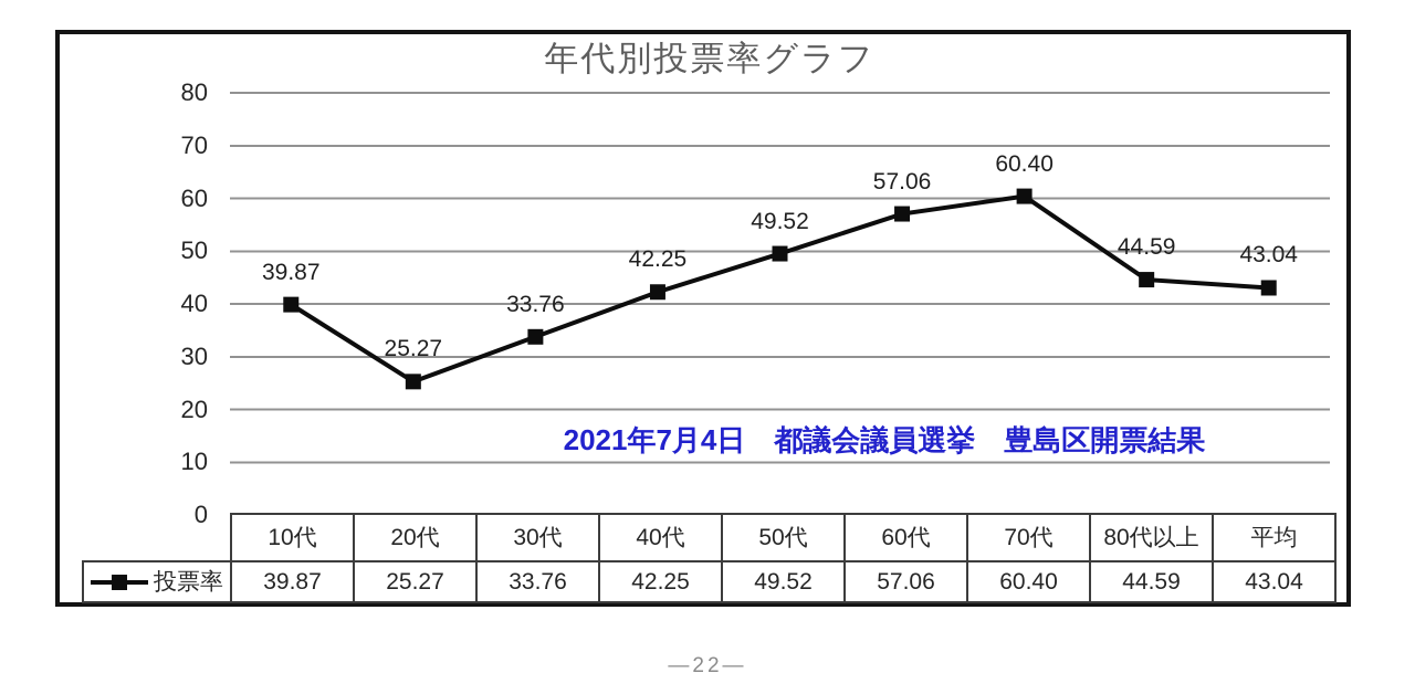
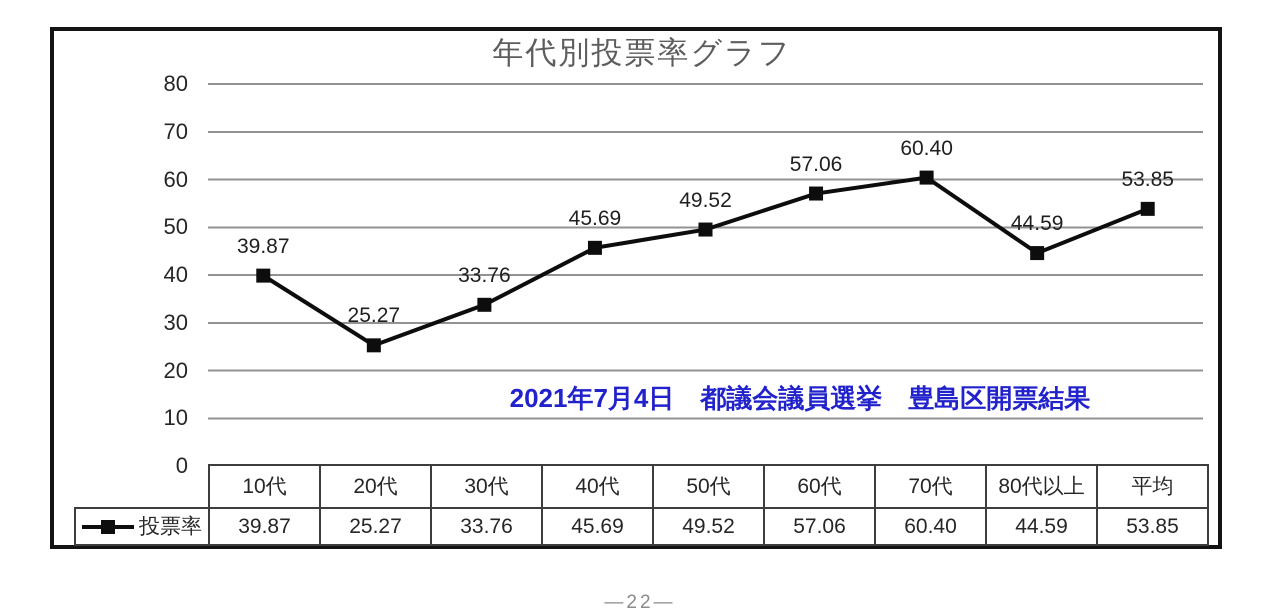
40代: 42.25 -> 45.69
平均: 43.04 -> 53.85
